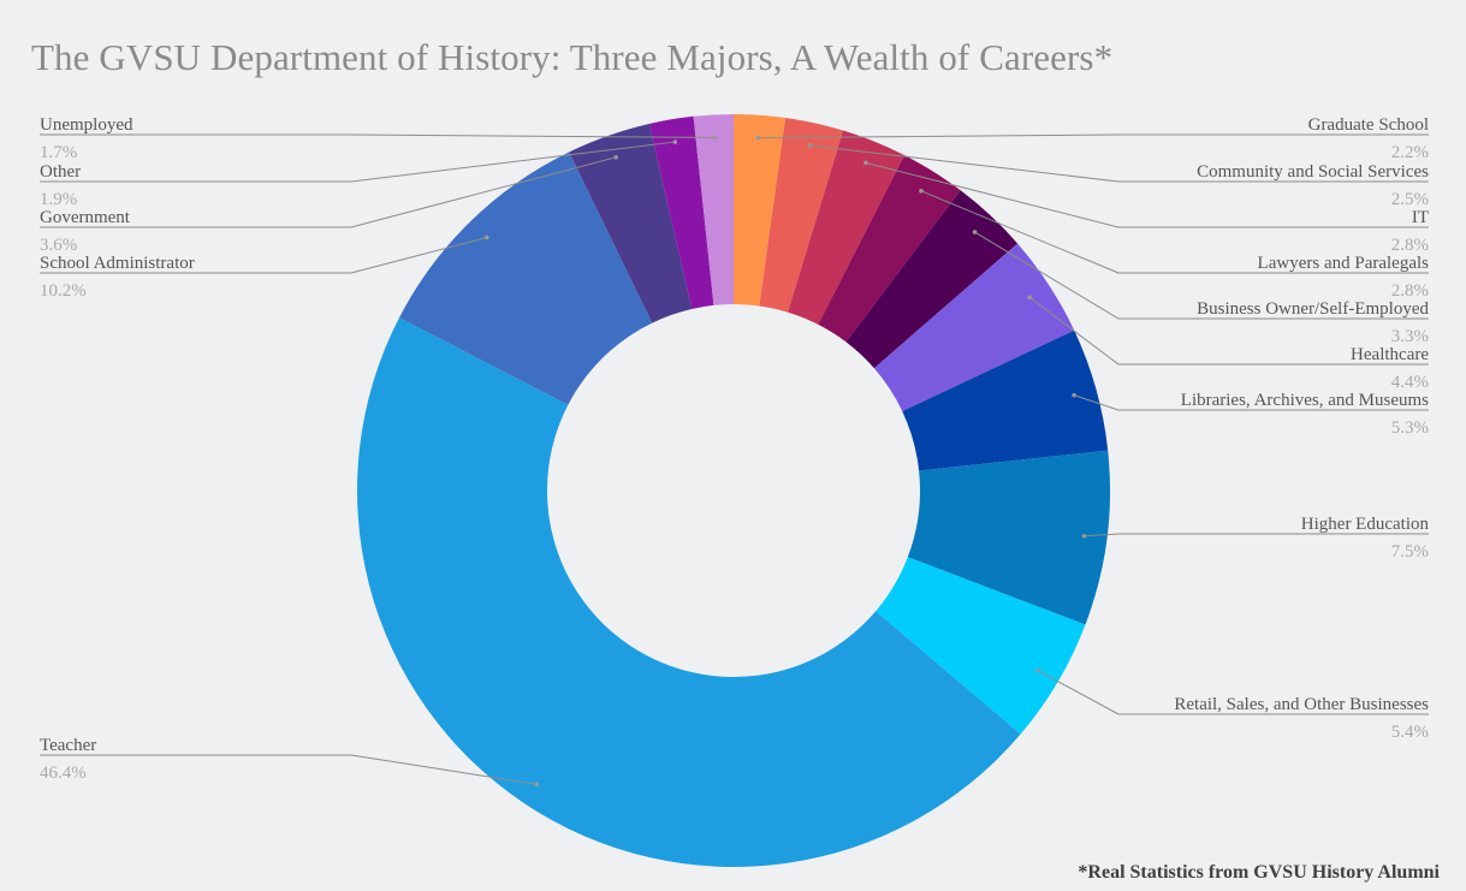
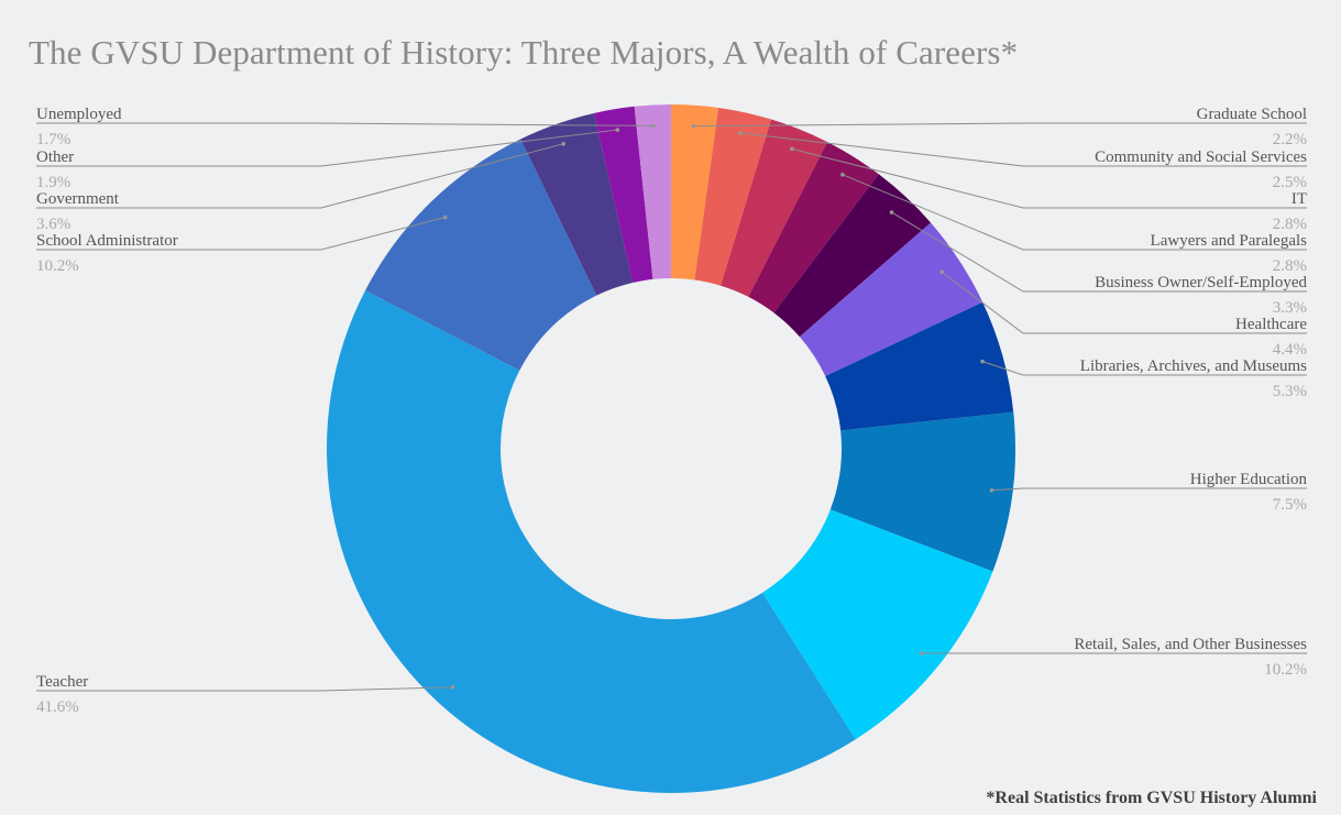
Retail, Sales, and Other Businesses: 5.4% -> 10.2%
Teacher: 46.4% -> 41.6%
